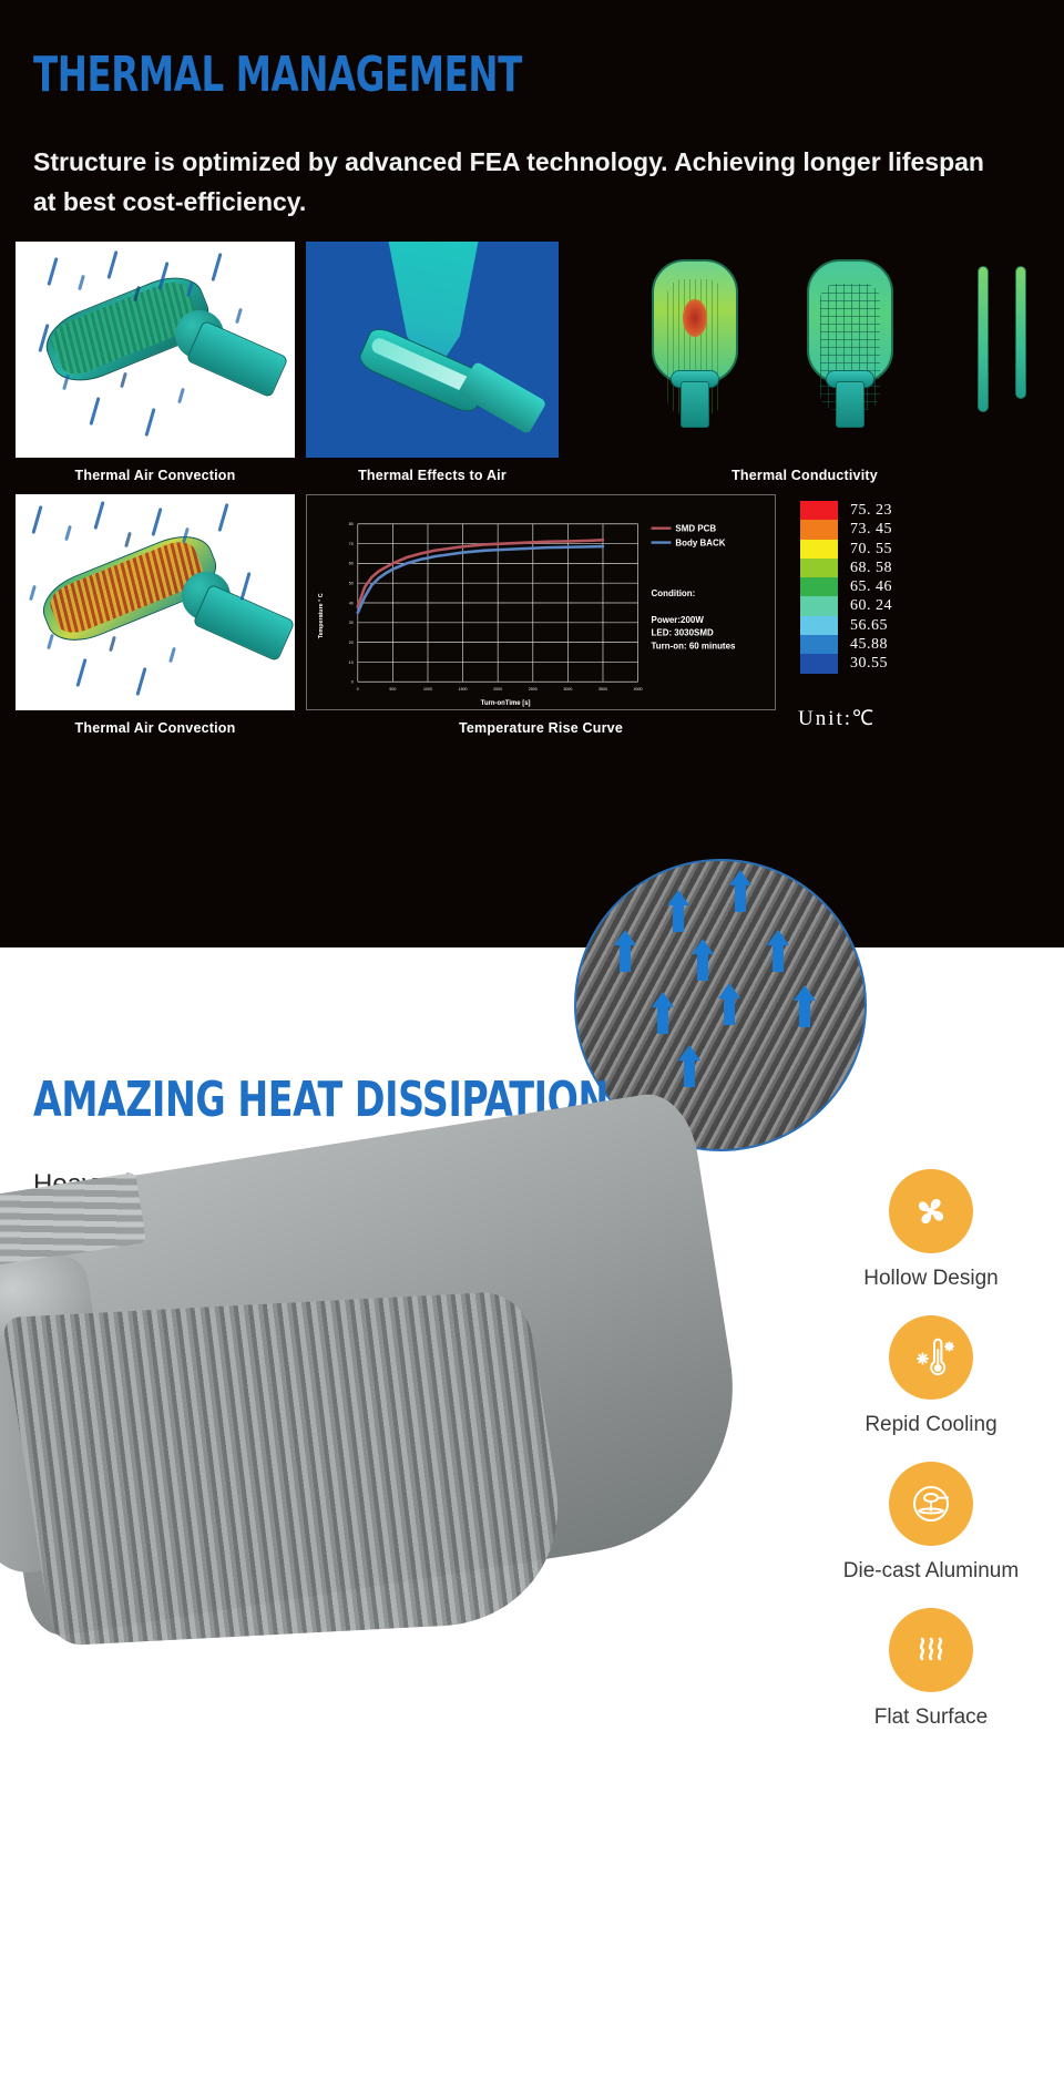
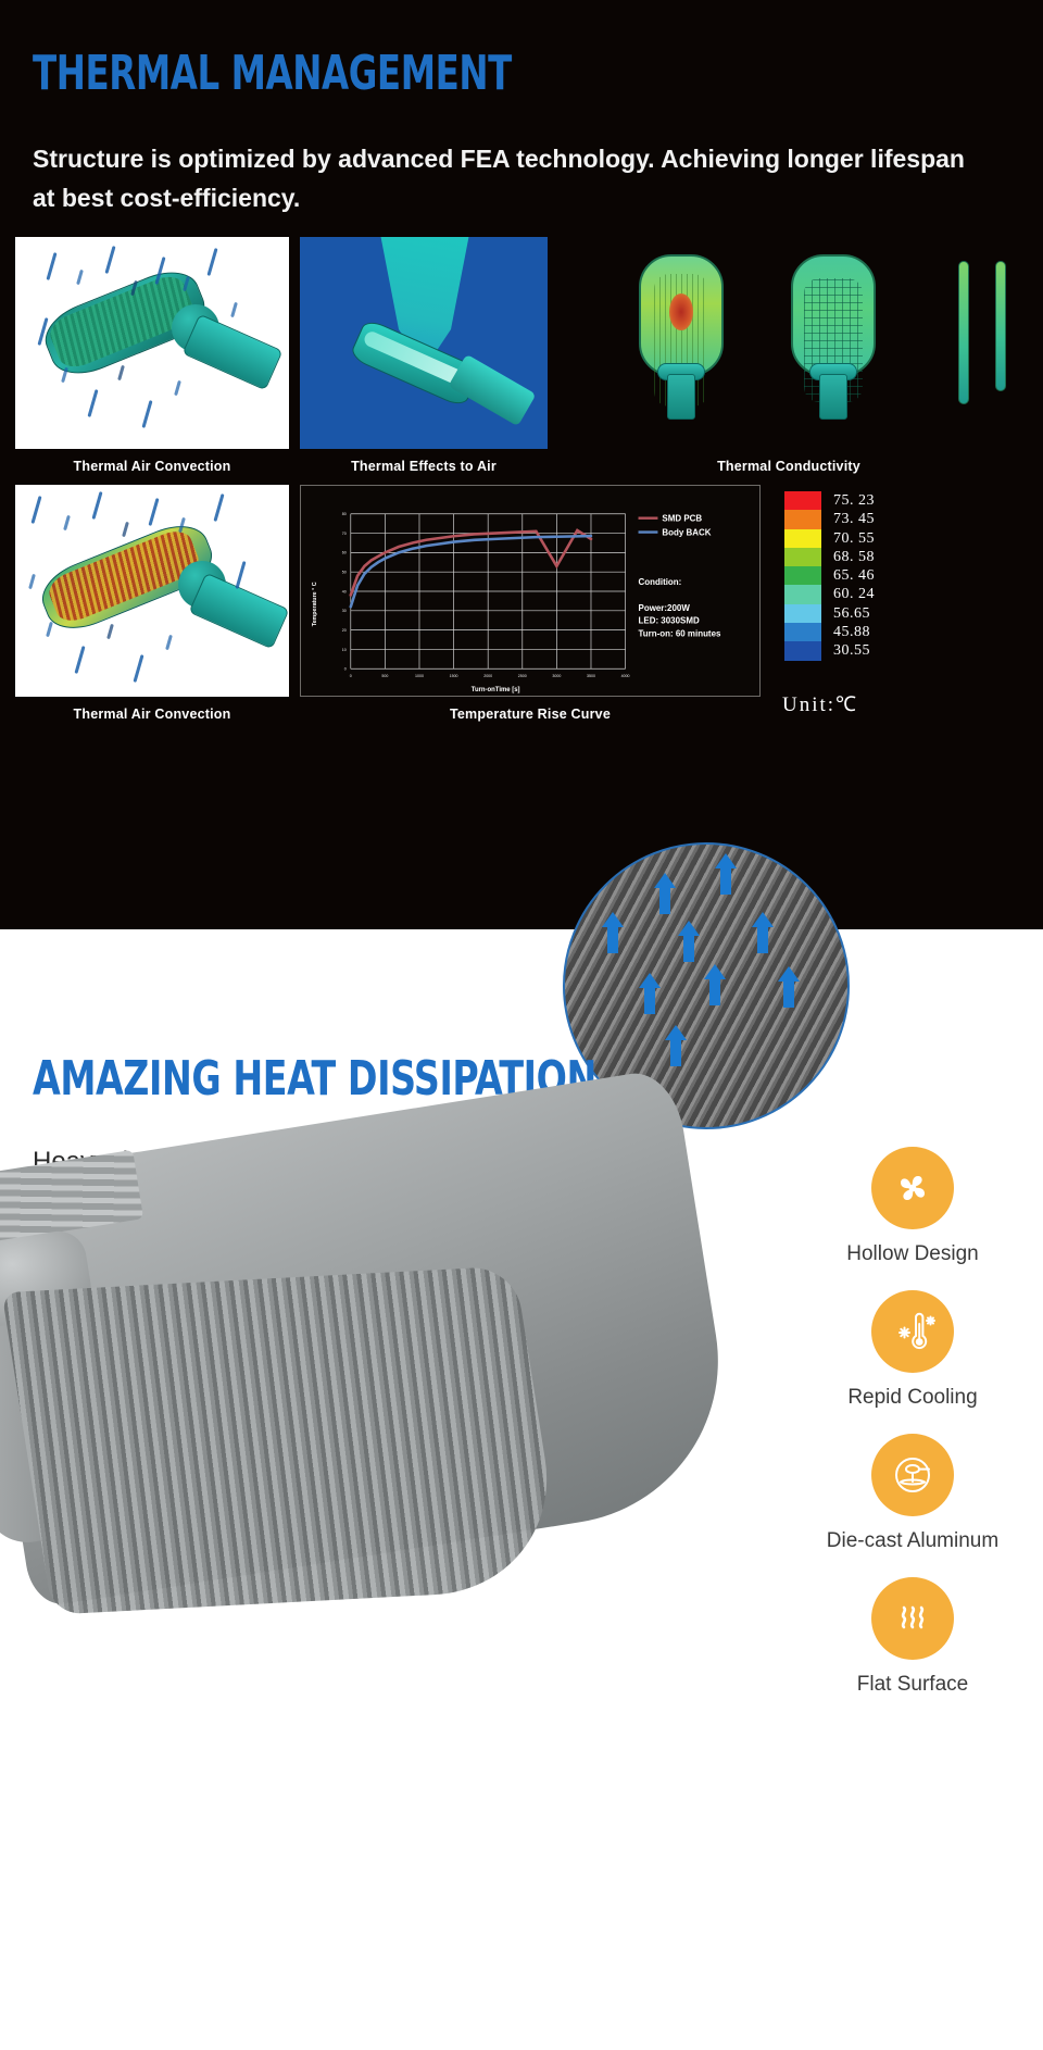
Body BACK/0: 35 -> 32
SMD PCB/3000: 71 -> 53
SMD PCB/3500: 72 -> 67
